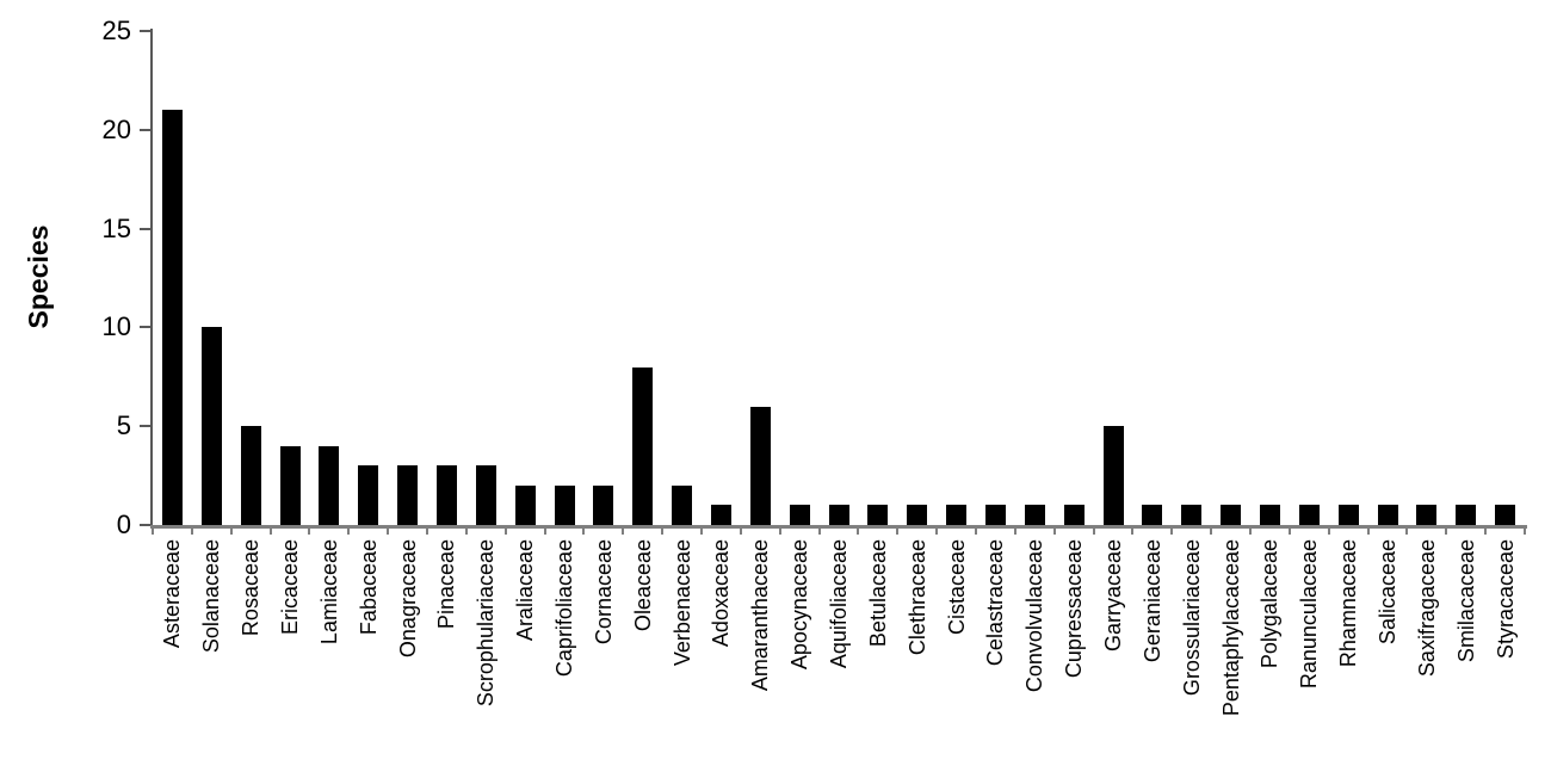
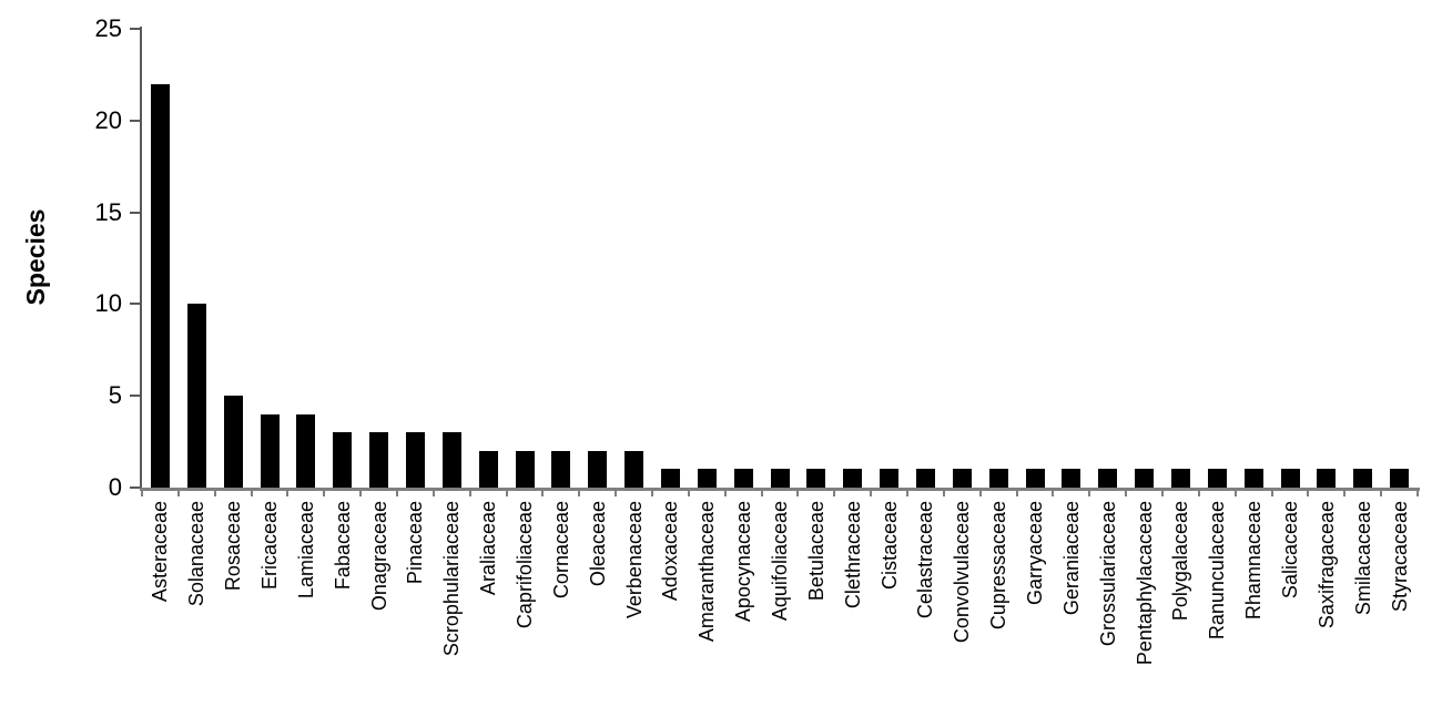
Asteraceae: 21 -> 22
Oleaceae: 8 -> 2
Amaranthaceae: 6 -> 1
Garryaceae: 5 -> 1
